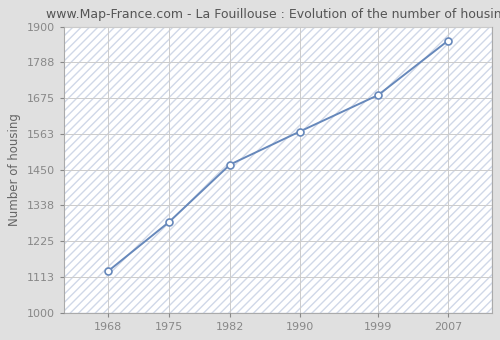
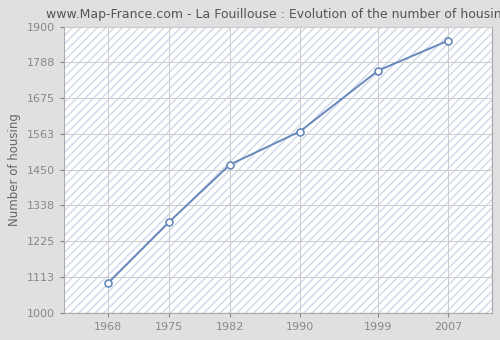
1968: 1130 -> 1093
1999: 1685 -> 1762
